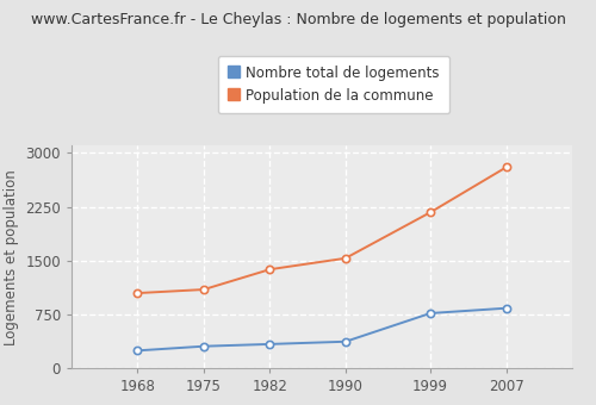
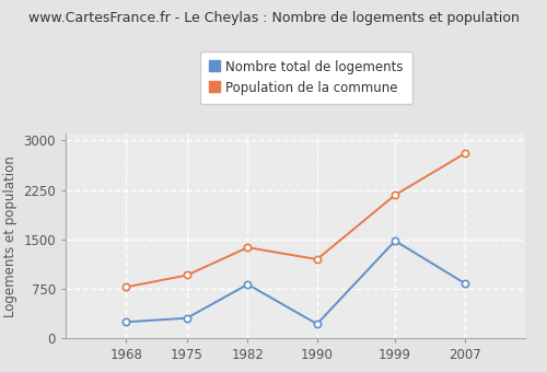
Population de la commune/1968: 1050 -> 780
Population de la commune/1975: 1100 -> 960
Nombre total de logements/1982: 340 -> 820
Nombre total de logements/1990: 380 -> 220
Population de la commune/1990: 1540 -> 1200
Nombre total de logements/1999: 770 -> 1480
